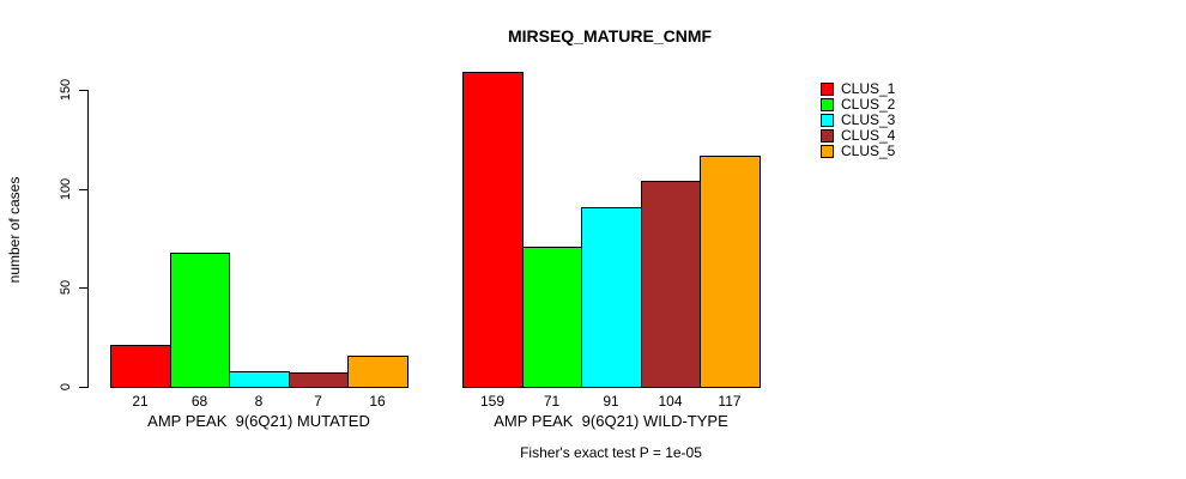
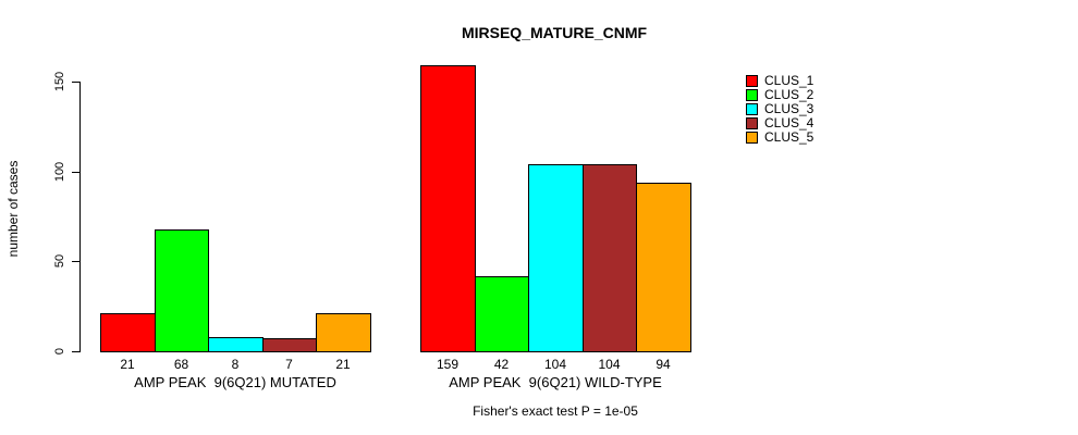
CLUS_5/AMP PEAK 9(6Q21) MUTATED: 16 -> 21
CLUS_2/AMP PEAK 9(6Q21) WILD-TYPE: 71 -> 42
CLUS_3/AMP PEAK 9(6Q21) WILD-TYPE: 91 -> 104
CLUS_5/AMP PEAK 9(6Q21) WILD-TYPE: 117 -> 94
